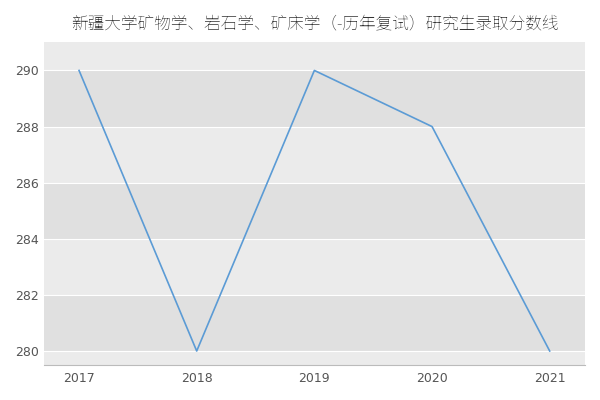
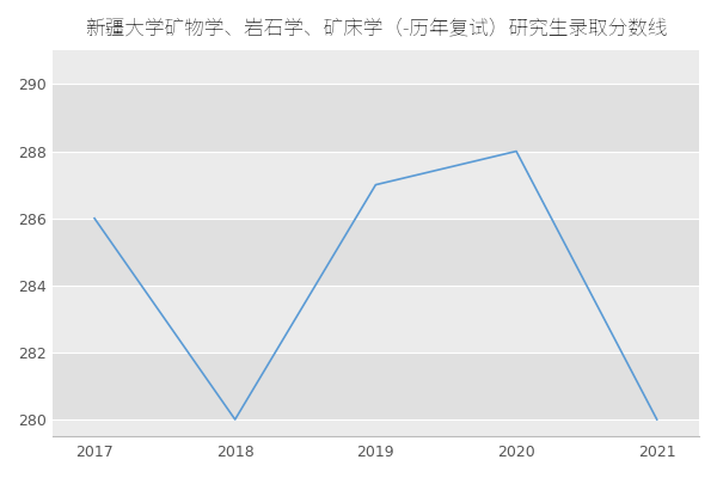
2017: 290 -> 286
2019: 290 -> 287
